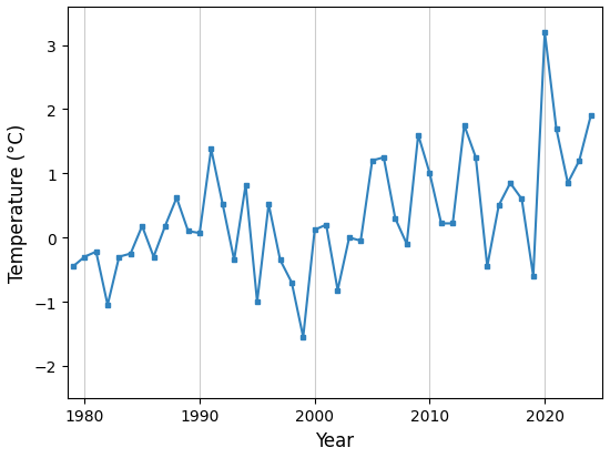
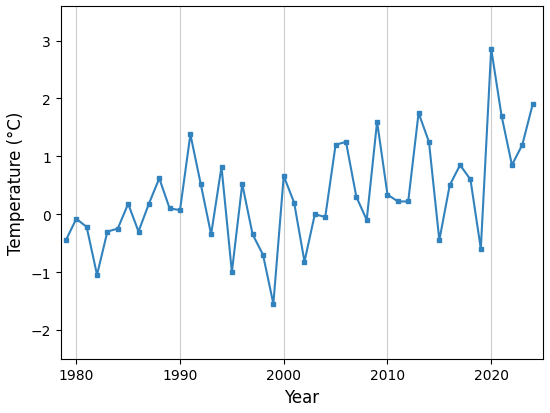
1980: -0.30 -> -0.08
2000: 0.12 -> 0.66
2010: 1.00 -> 0.34
2020: 3.20 -> 2.86
